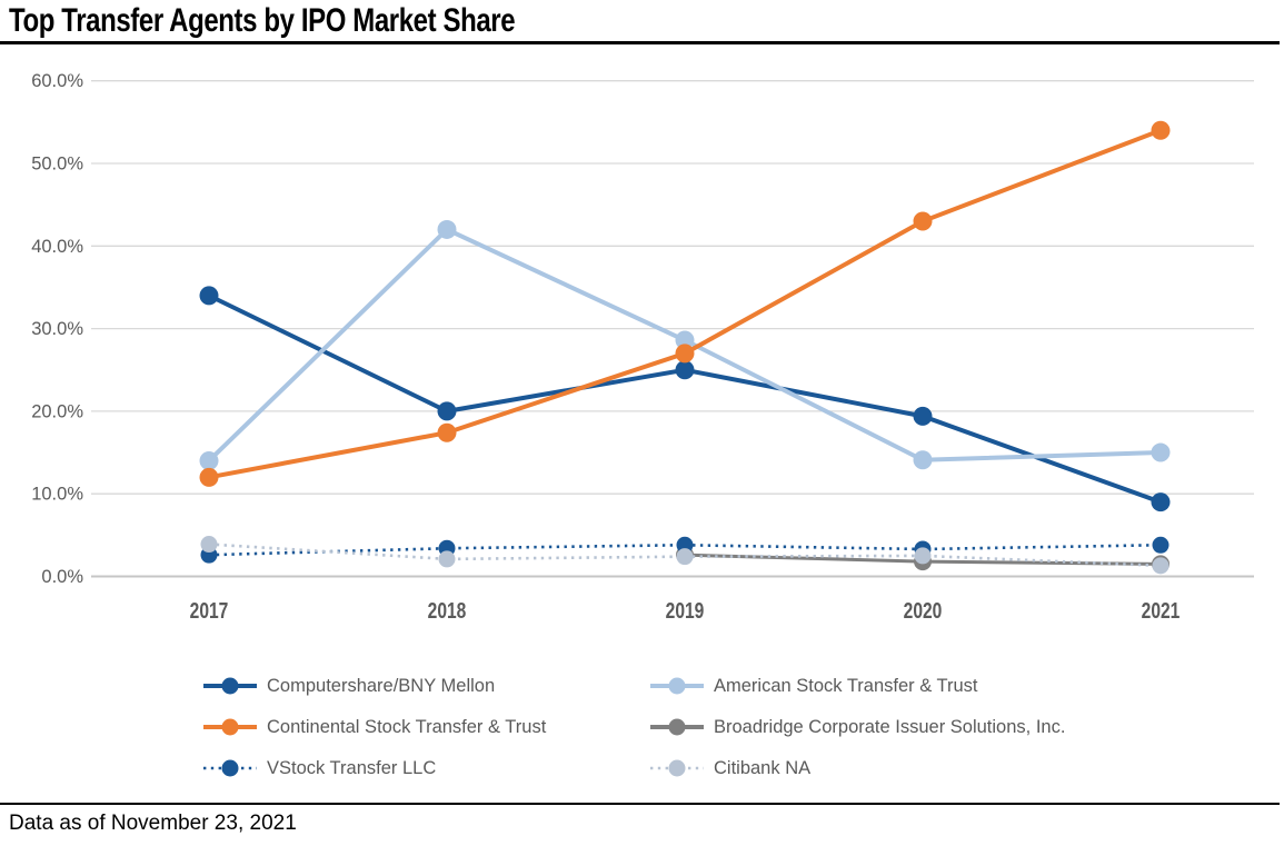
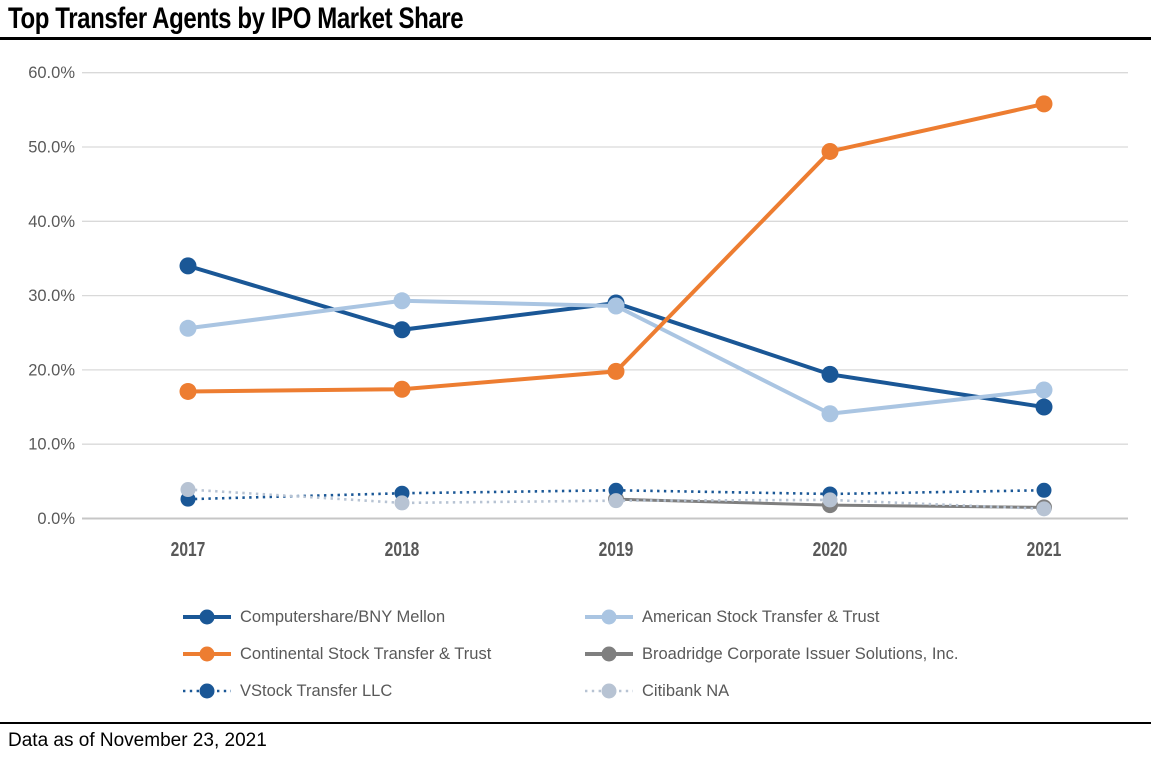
American Stock Transfer & Trust/2017: 14% -> 26%
Continental Stock Transfer & Trust/2017: 12% -> 17%
Computershare/BNY Mellon/2018: 20% -> 25%
American Stock Transfer & Trust/2018: 42% -> 29%
Computershare/BNY Mellon/2019: 25% -> 29%
Continental Stock Transfer & Trust/2019: 27% -> 20%
Continental Stock Transfer & Trust/2020: 43% -> 49%
Computershare/BNY Mellon/2021: 9% -> 15%
American Stock Transfer & Trust/2021: 15% -> 17%
Continental Stock Transfer & Trust/2021: 54% -> 56%
